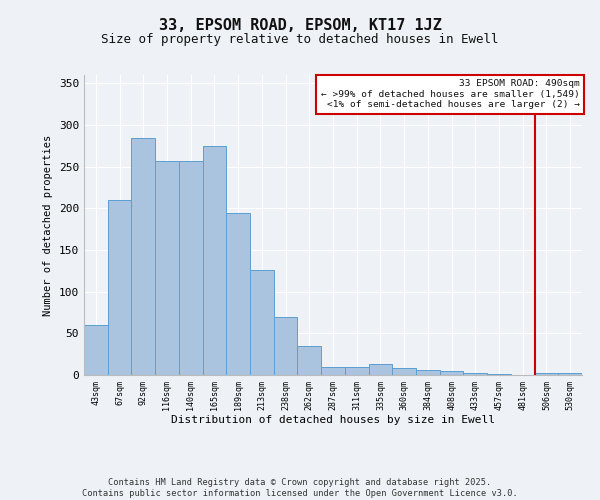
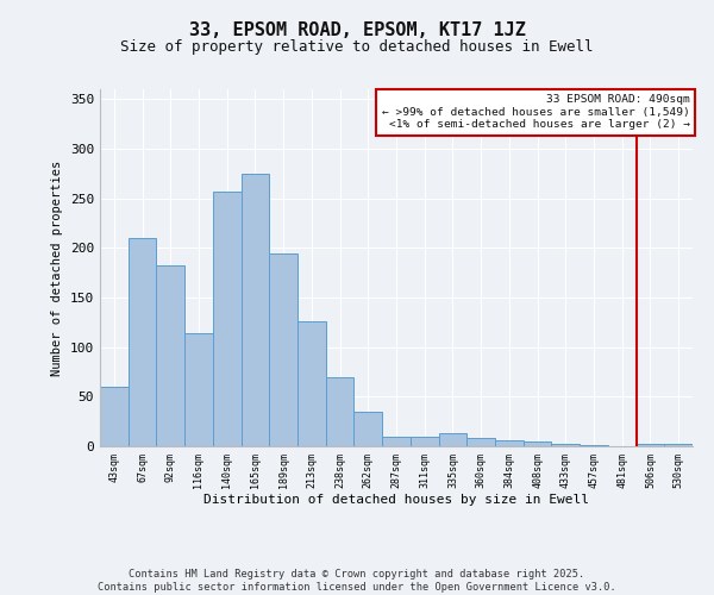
92sqm: 285 -> 182
116sqm: 257 -> 114
